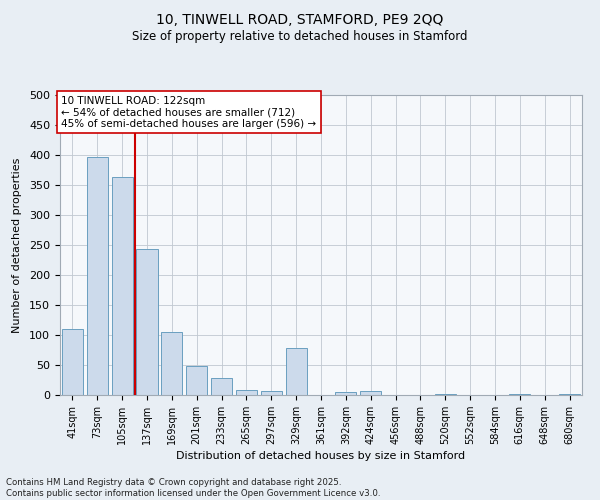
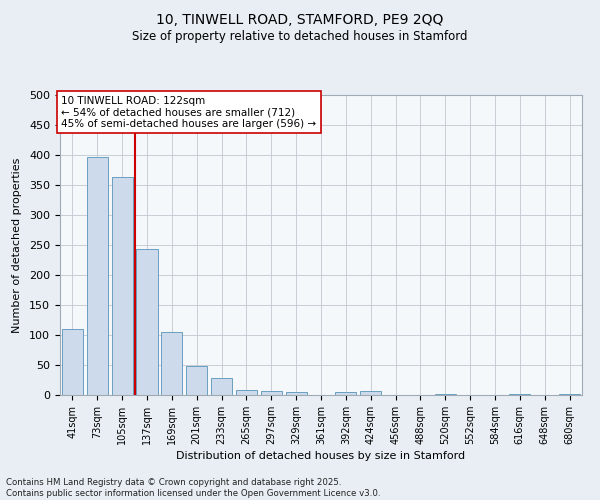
329sqm: 78 -> 5
